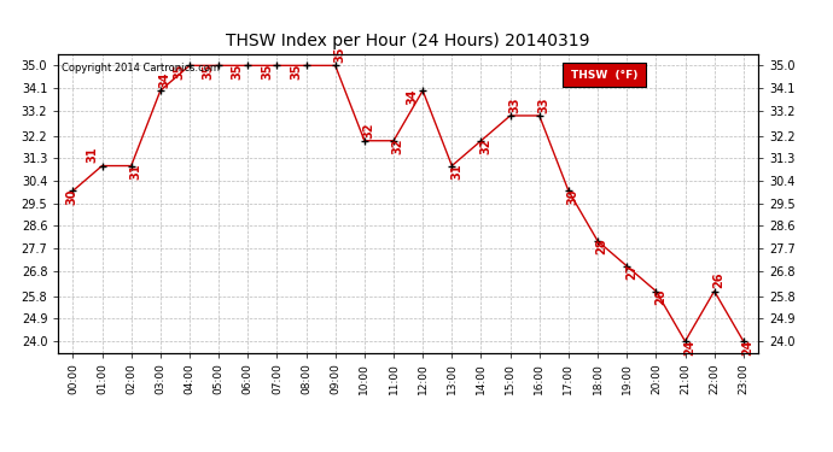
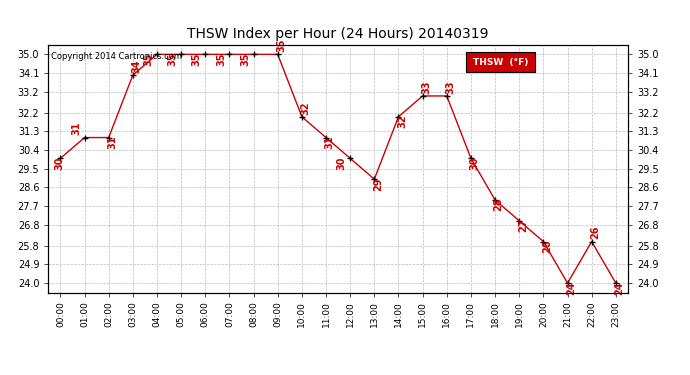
11:00: 32 -> 31
12:00: 34 -> 30
13:00: 31 -> 29
